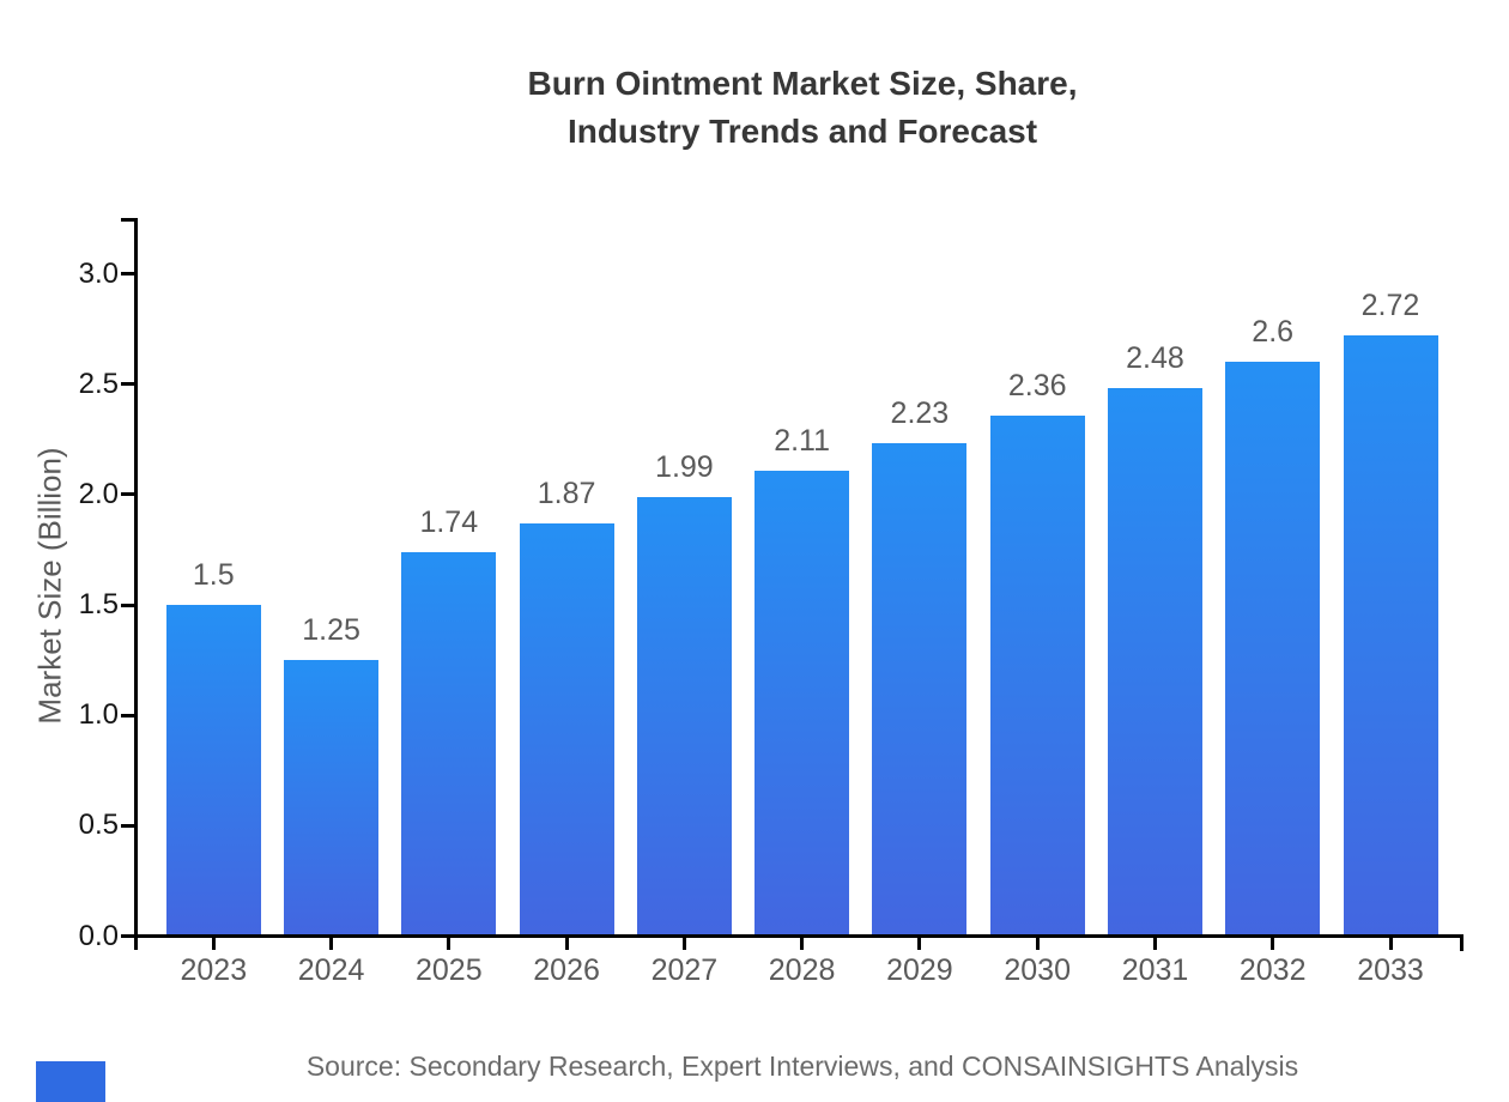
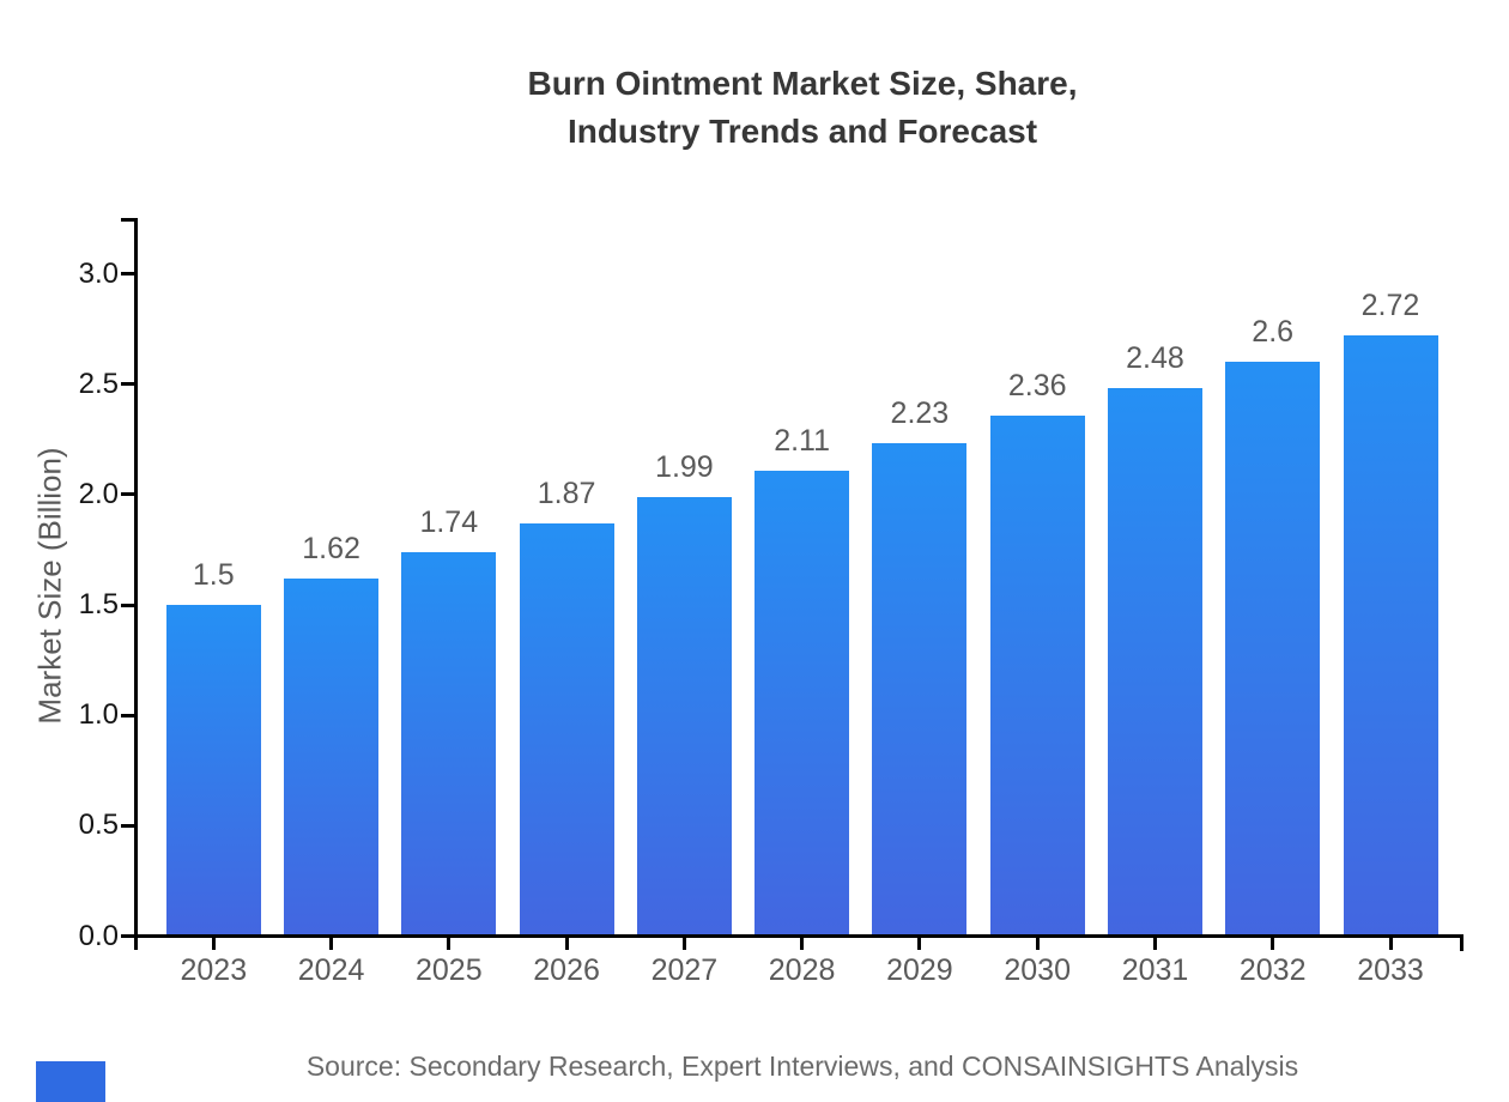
2024: 1.25 -> 1.62
